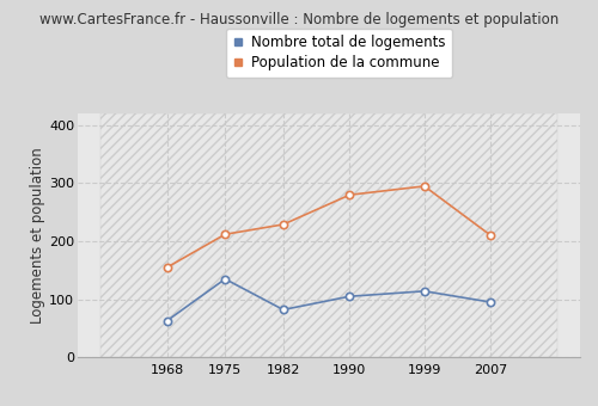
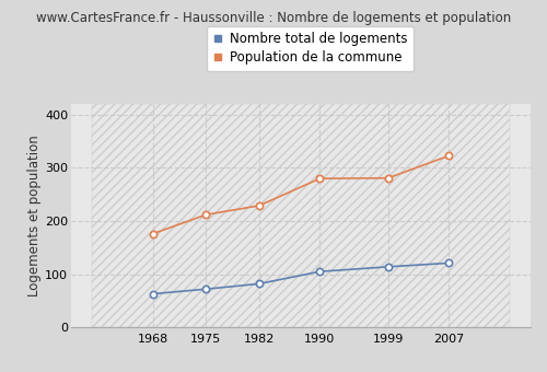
Population de la commune/1968: 155 -> 176
Nombre total de logements/1975: 135 -> 72
Population de la commune/1999: 295 -> 281
Nombre total de logements/2007: 95 -> 121
Population de la commune/2007: 210 -> 323
